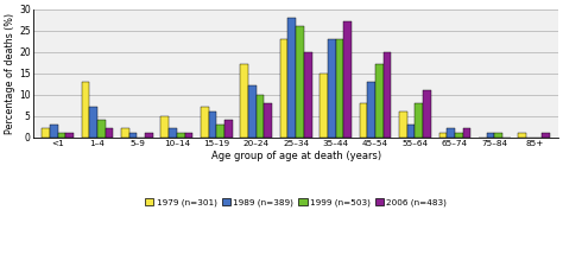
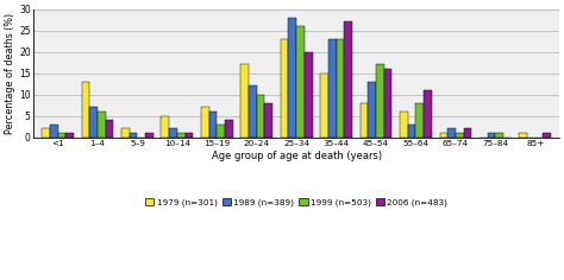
1999 (n=503)/1–4: 4 -> 6
2006 (n=483)/1–4: 2 -> 4
2006 (n=483)/45–54: 20 -> 16
